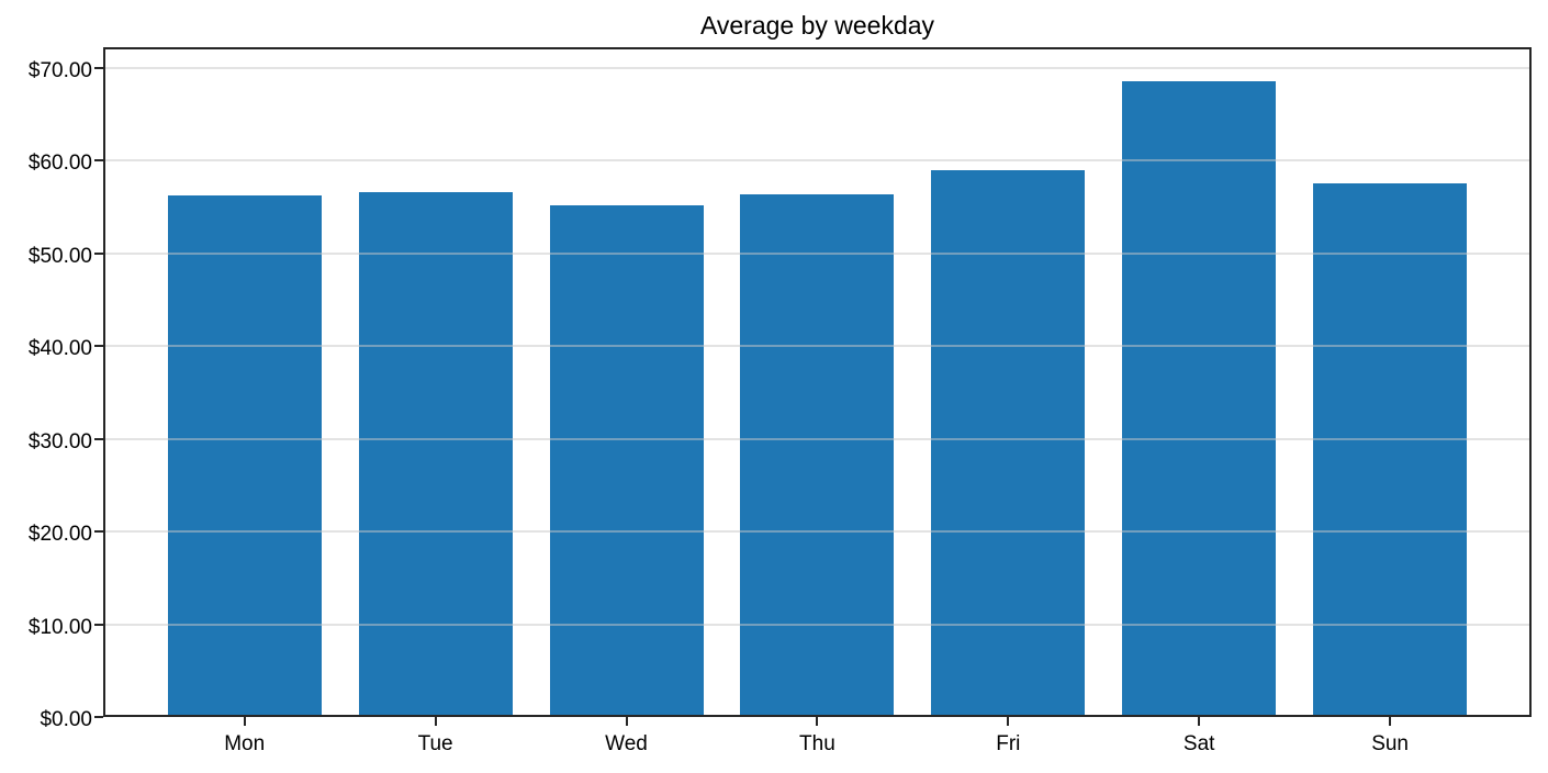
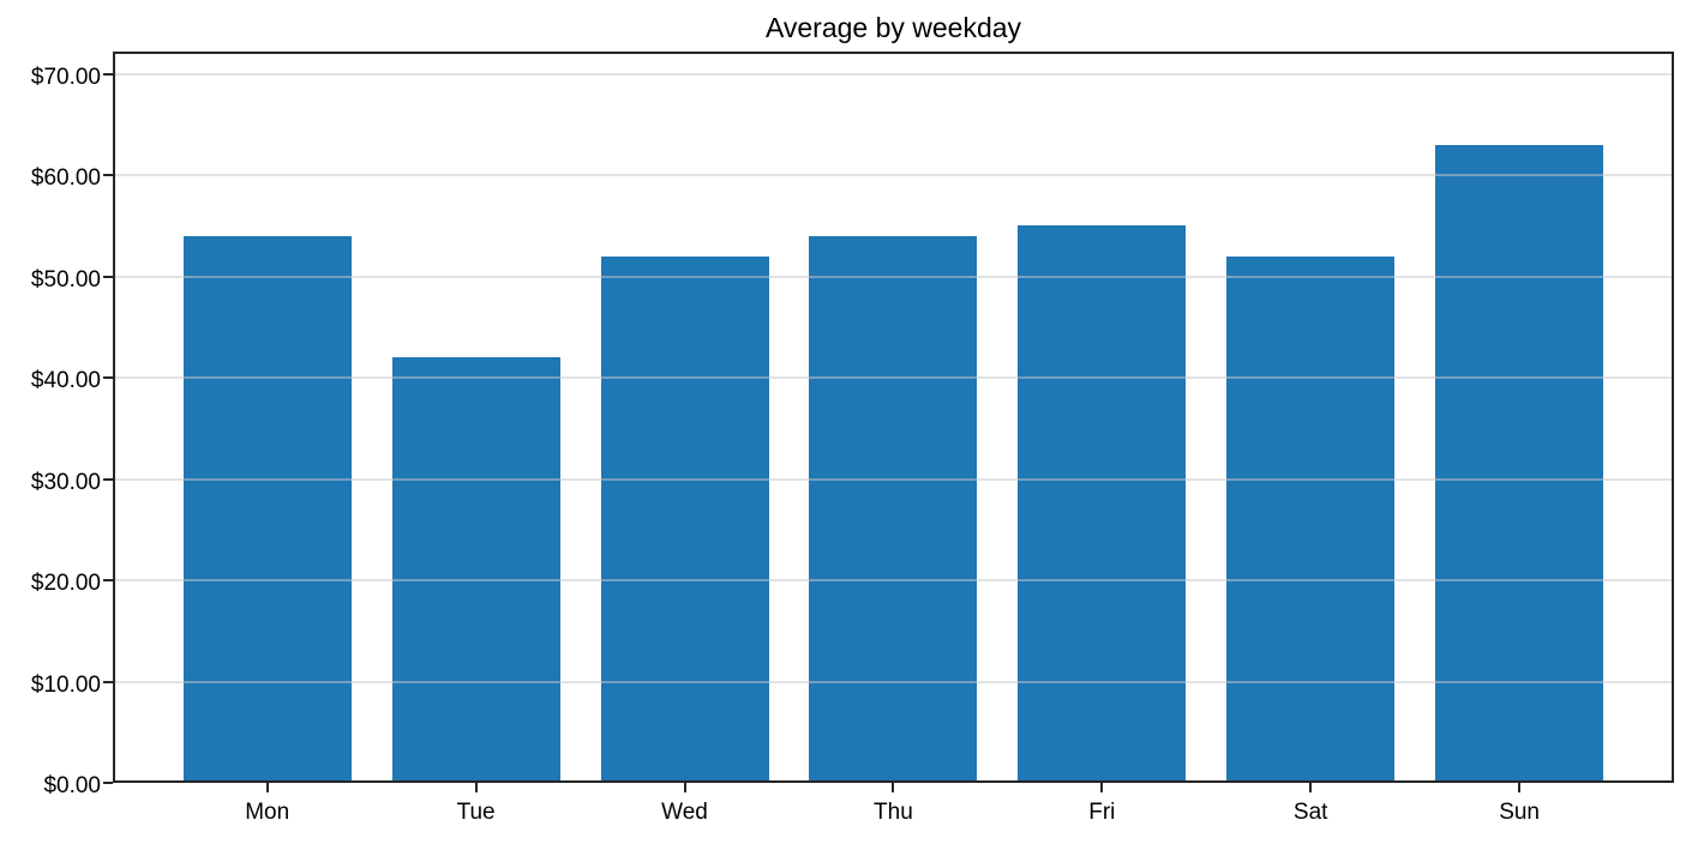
Mon: $56 -> $54
Tue: $57 -> $42
Wed: $55 -> $52
Thu: $56 -> $54
Fri: $59 -> $55
Sat: $68 -> $52
Sun: $58 -> $63
